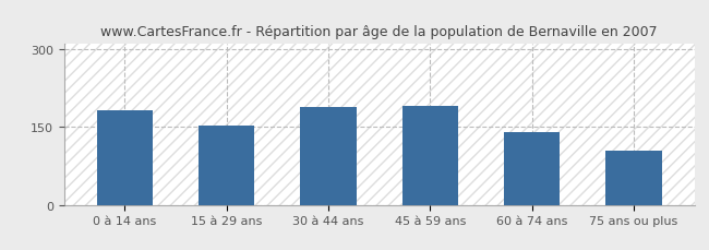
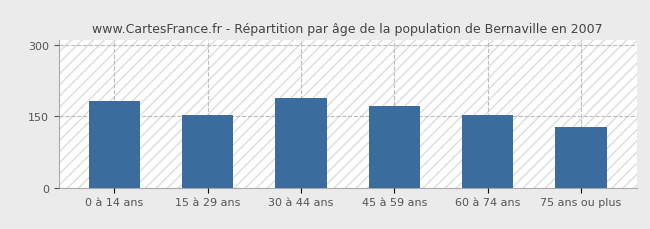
45 à 59 ans: 190 -> 172
60 à 74 ans: 140 -> 152
75 ans ou plus: 105 -> 128
